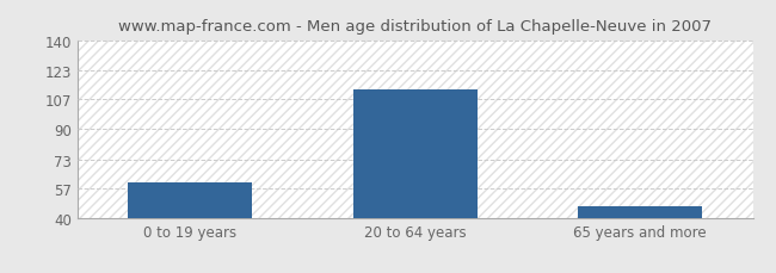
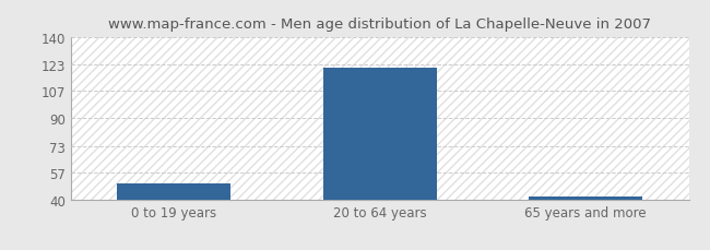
0 to 19 years: 60 -> 50
20 to 64 years: 112 -> 121
65 years and more: 47 -> 42
